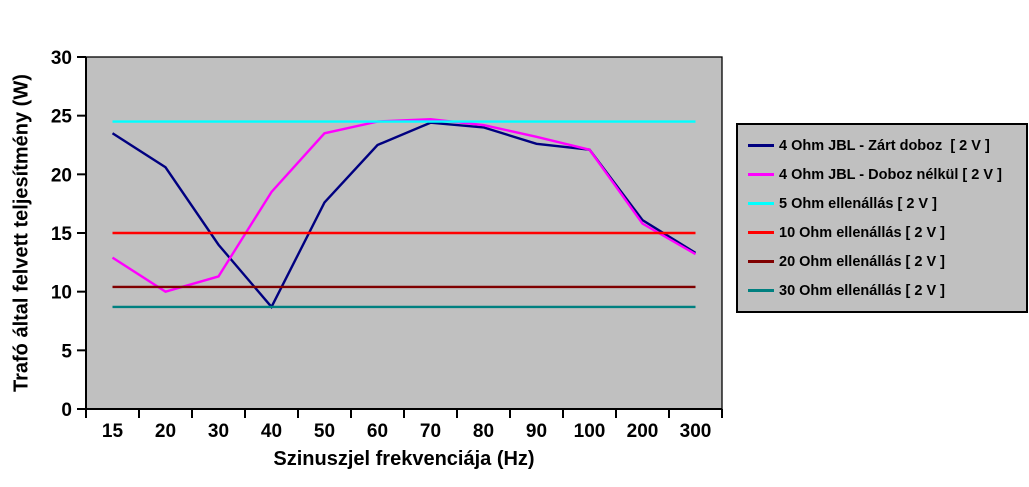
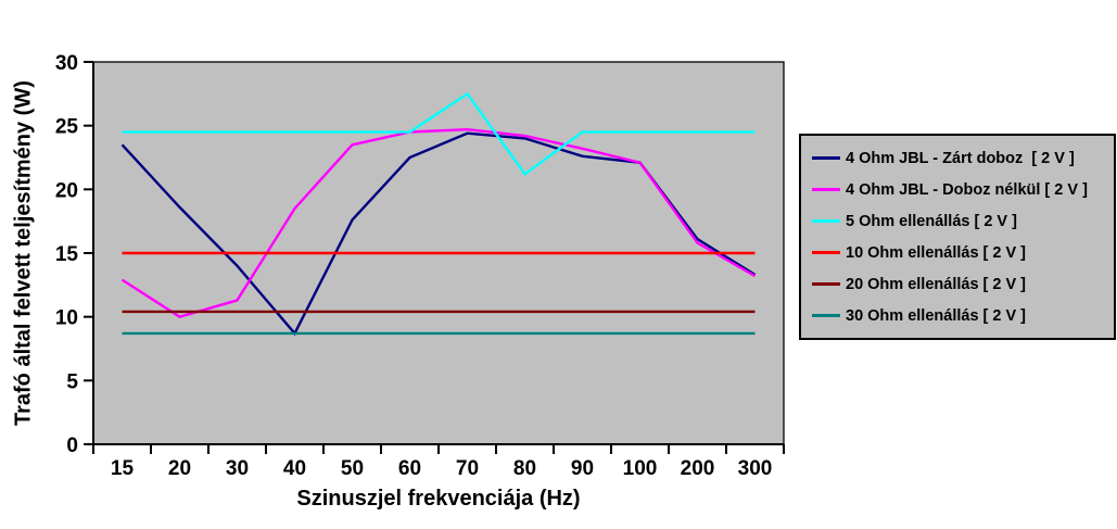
4 Ohm JBL - Zárt doboz [ 2 V ]/20: 20.6 -> 18.6
5 Ohm ellenállás [ 2 V ]/70: 24.5 -> 27.5
5 Ohm ellenállás [ 2 V ]/80: 24.5 -> 21.2
